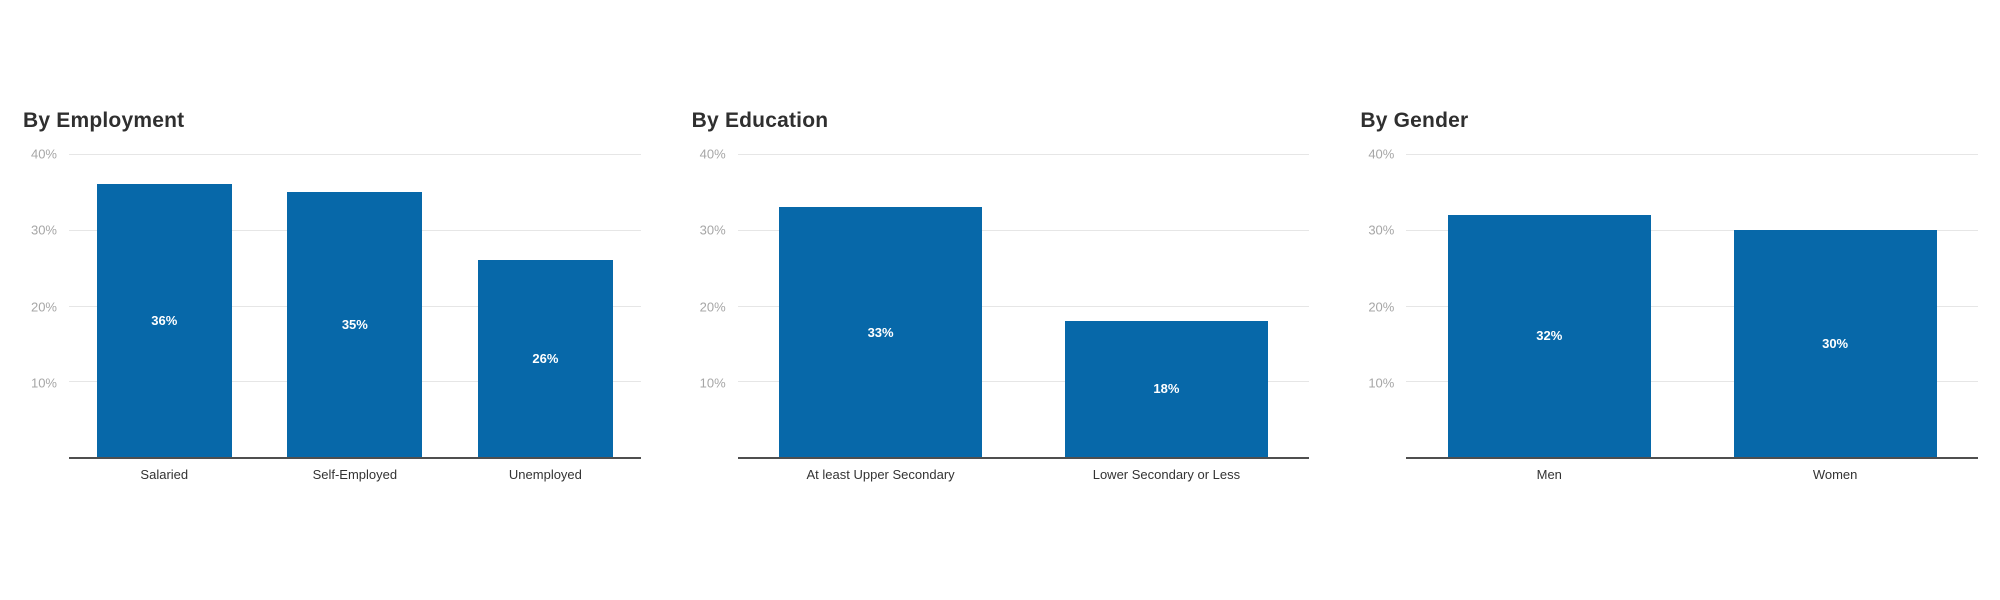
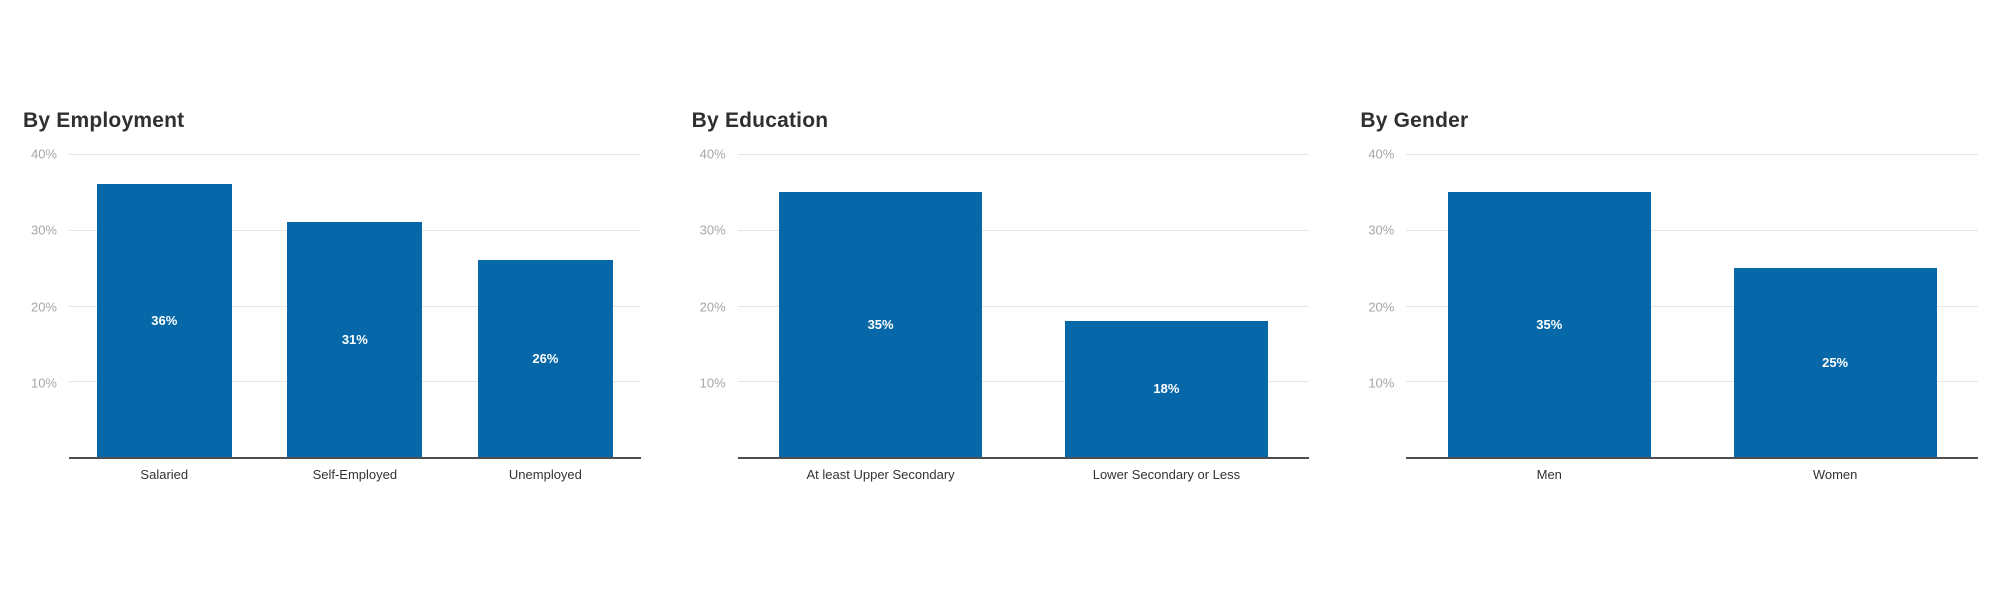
By Employment/Self-Employed: 35% -> 31%
By Education/At least Upper Secondary: 33% -> 35%
By Gender/Men: 32% -> 35%
By Gender/Women: 30% -> 25%
